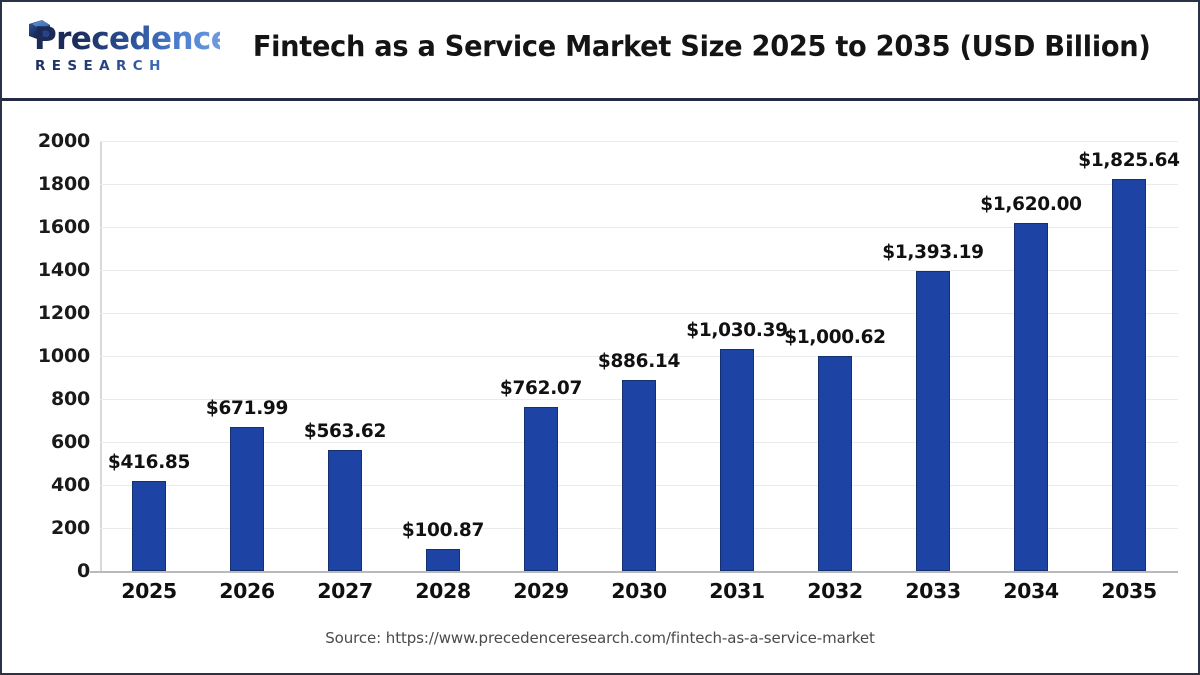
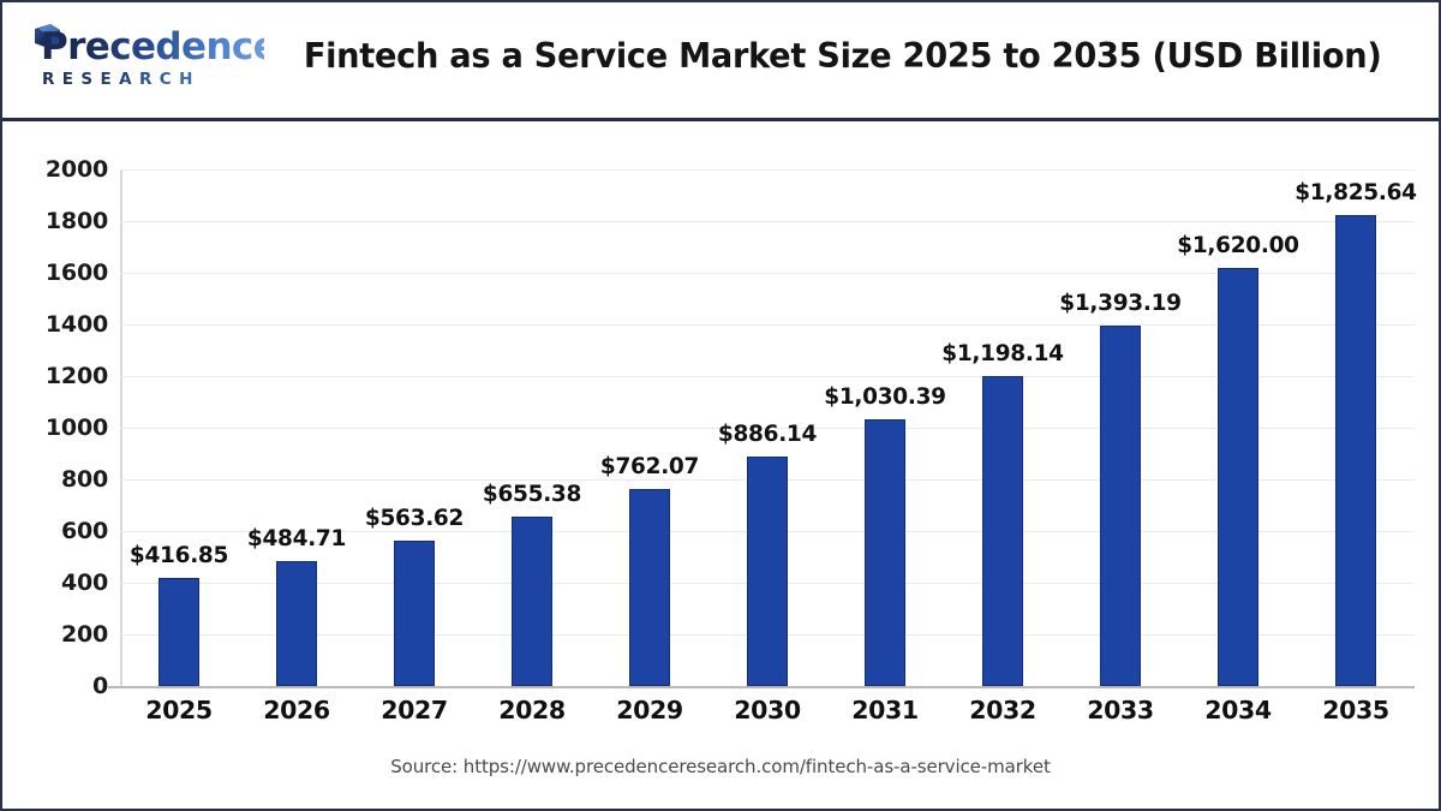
2026: $671.99 -> $484.71
2028: $100.87 -> $655.38
2032: $1,000.62 -> $1,198.14
